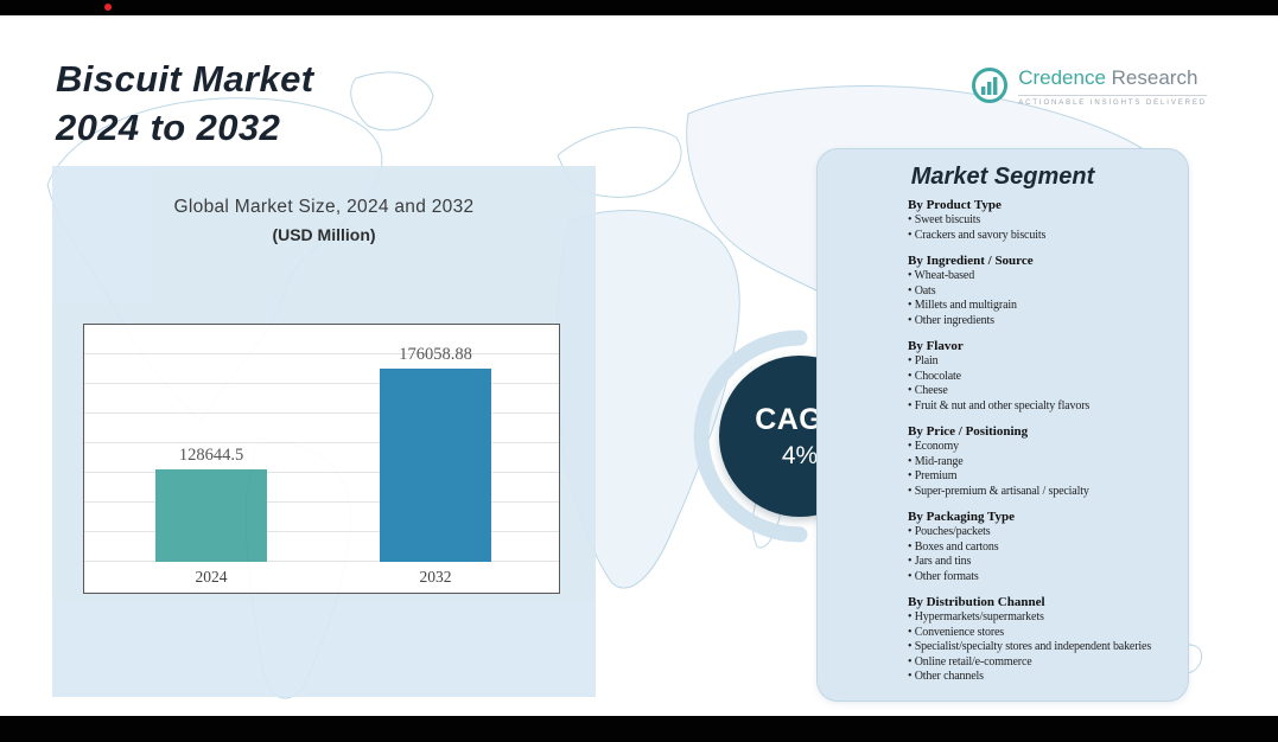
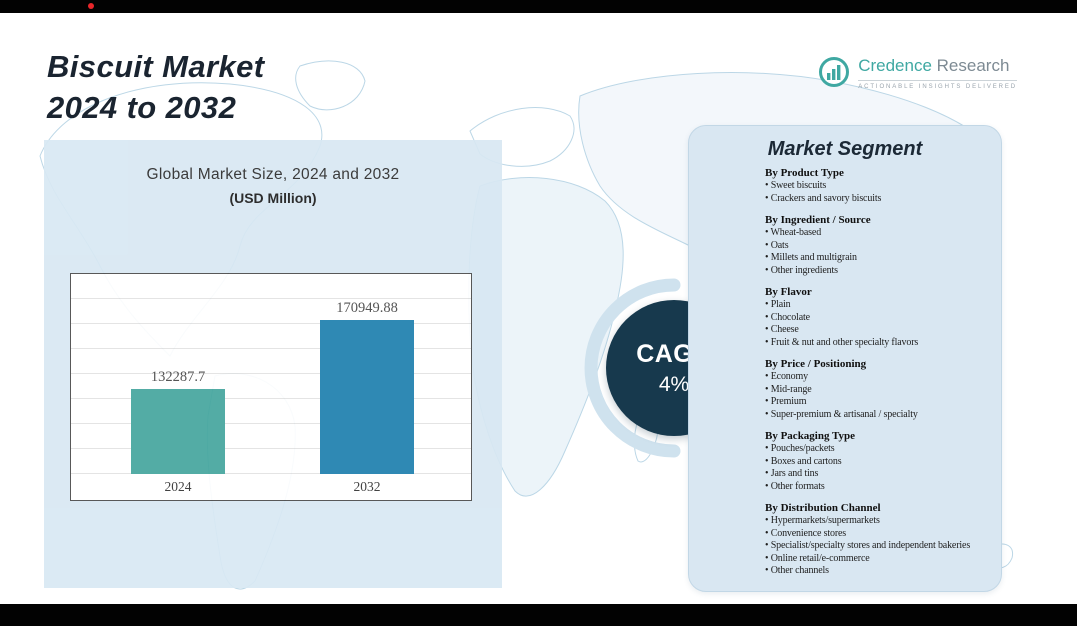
2024: 128644.5 -> 132287.7
2032: 176058.88 -> 170949.88
